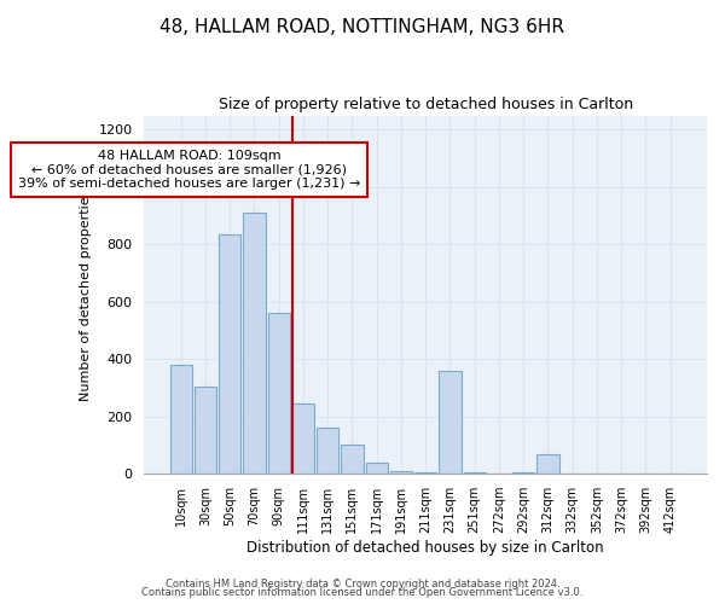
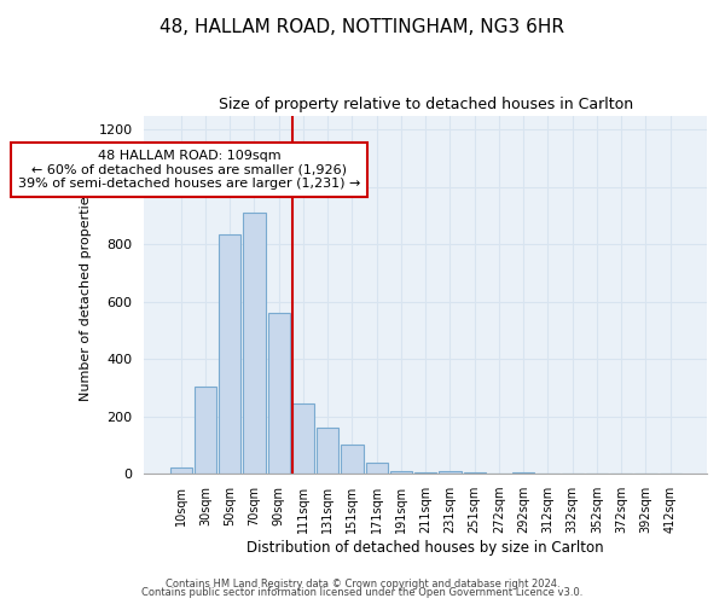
10sqm: 380 -> 20
231sqm: 360 -> 10
312sqm: 70 -> 2
